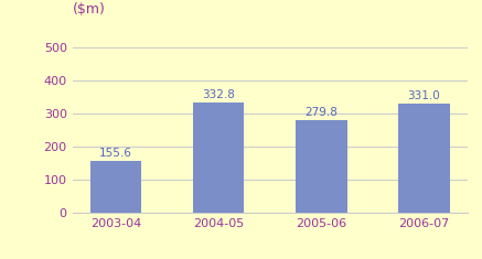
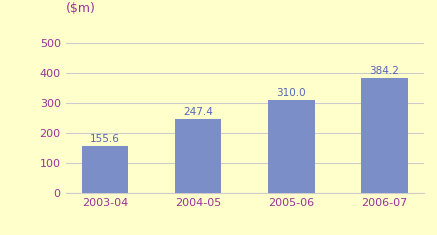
2004-05: 332.8 -> 247.4
2005-06: 279.8 -> 310.0
2006-07: 331.0 -> 384.2
